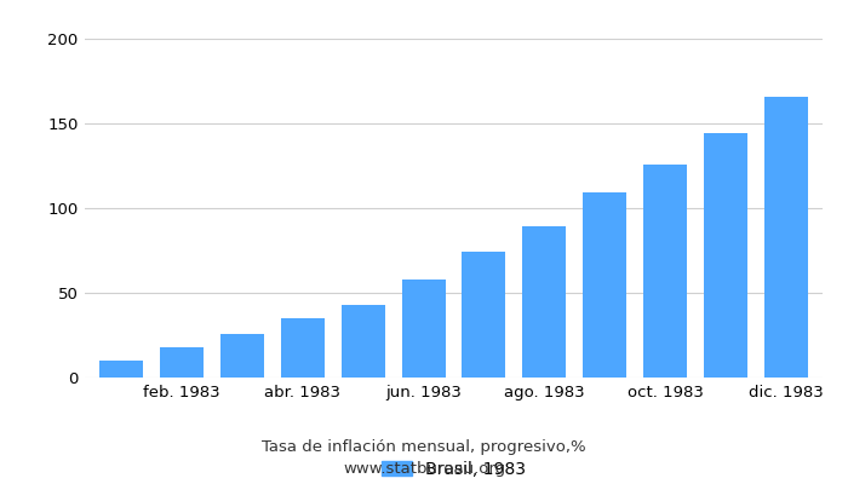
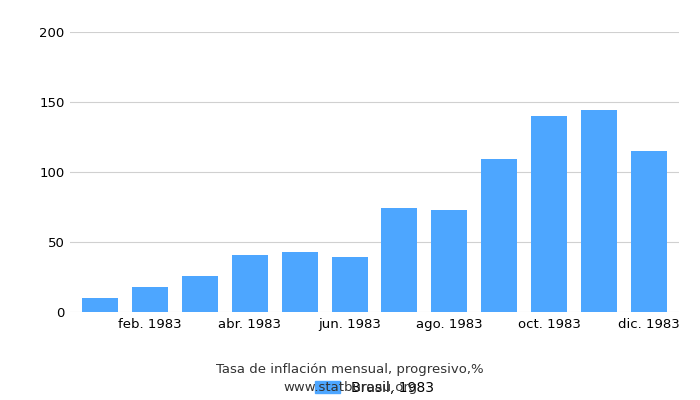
abr. 1983: 35 -> 41
jun. 1983: 58 -> 39
ago. 1983: 89 -> 73
oct. 1983: 126 -> 140
dic. 1983: 166 -> 115
